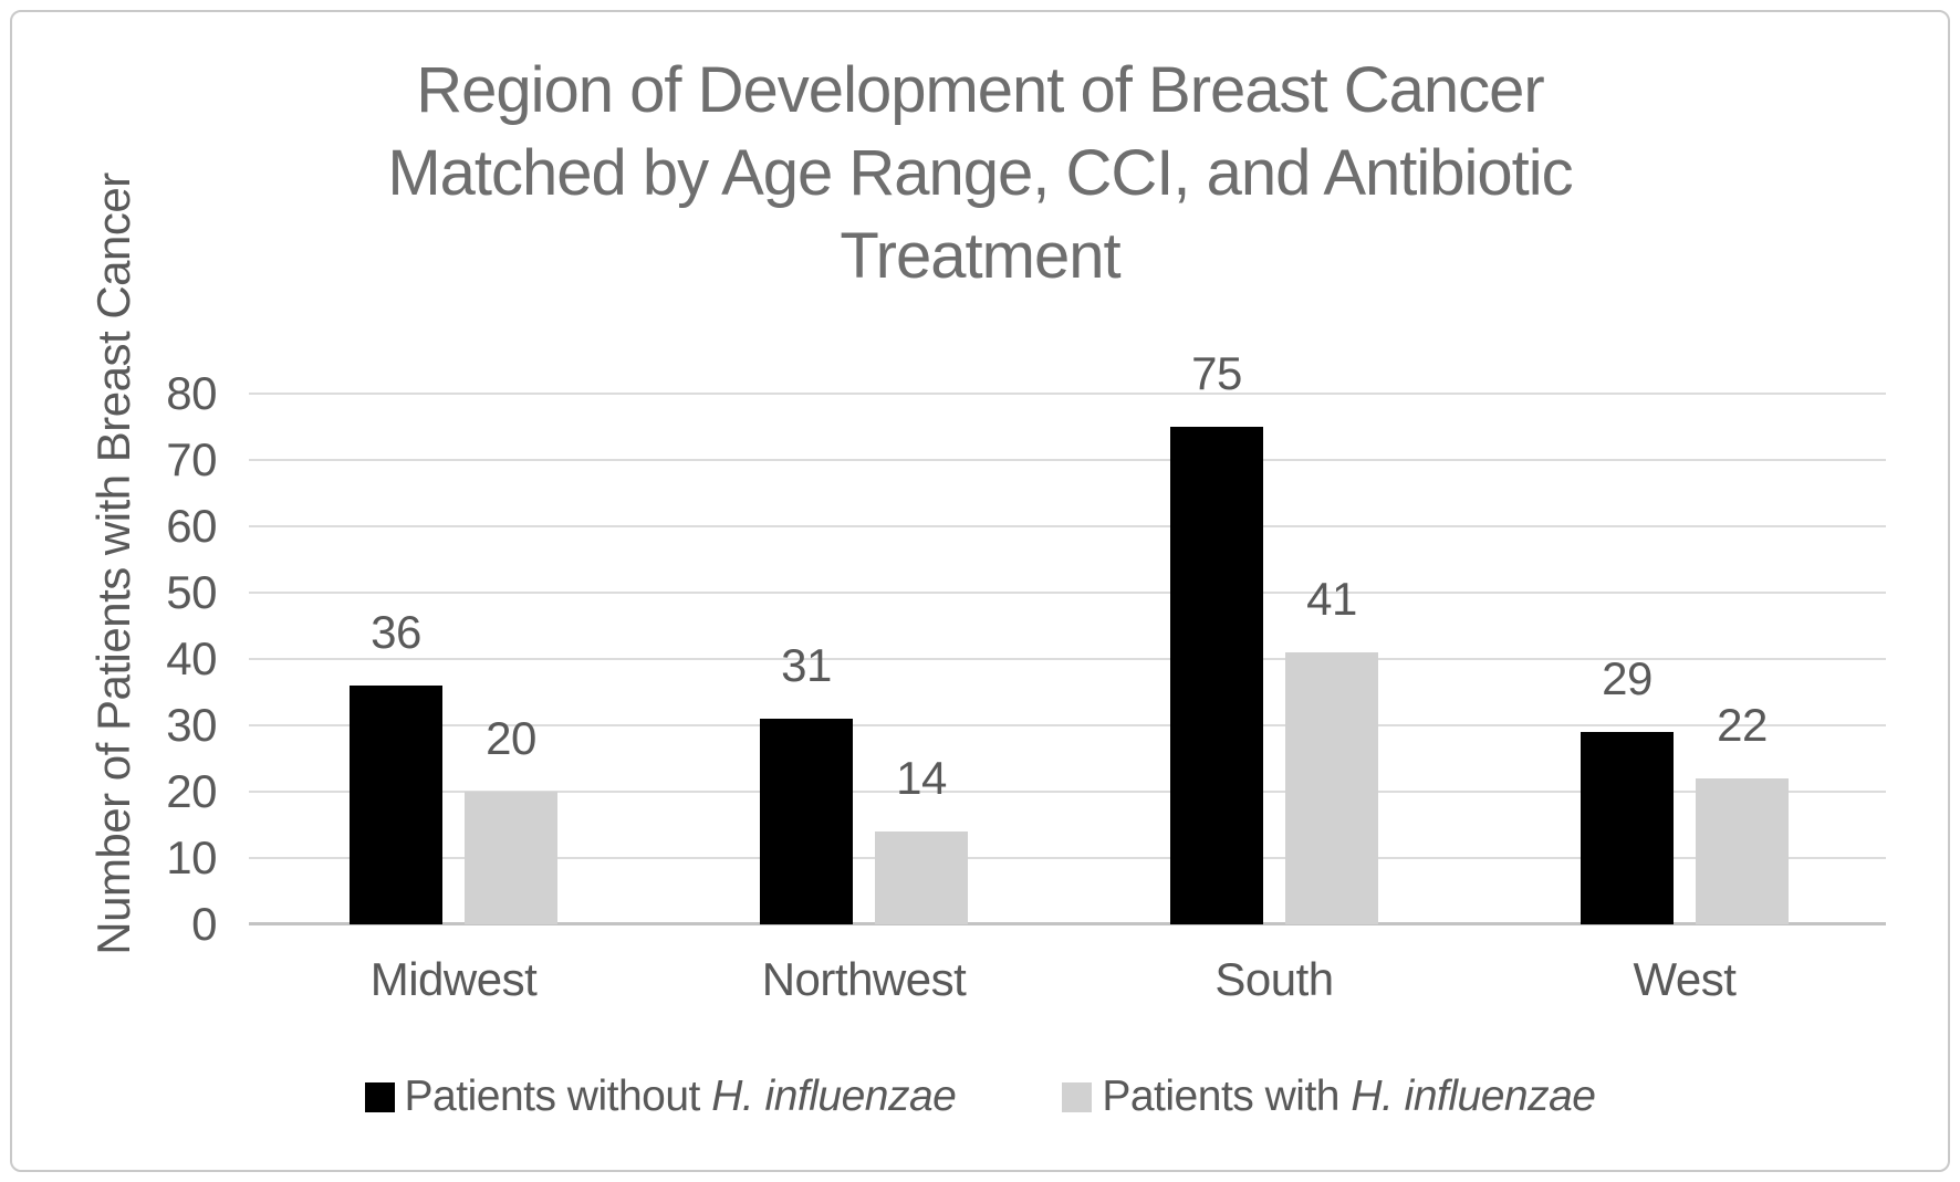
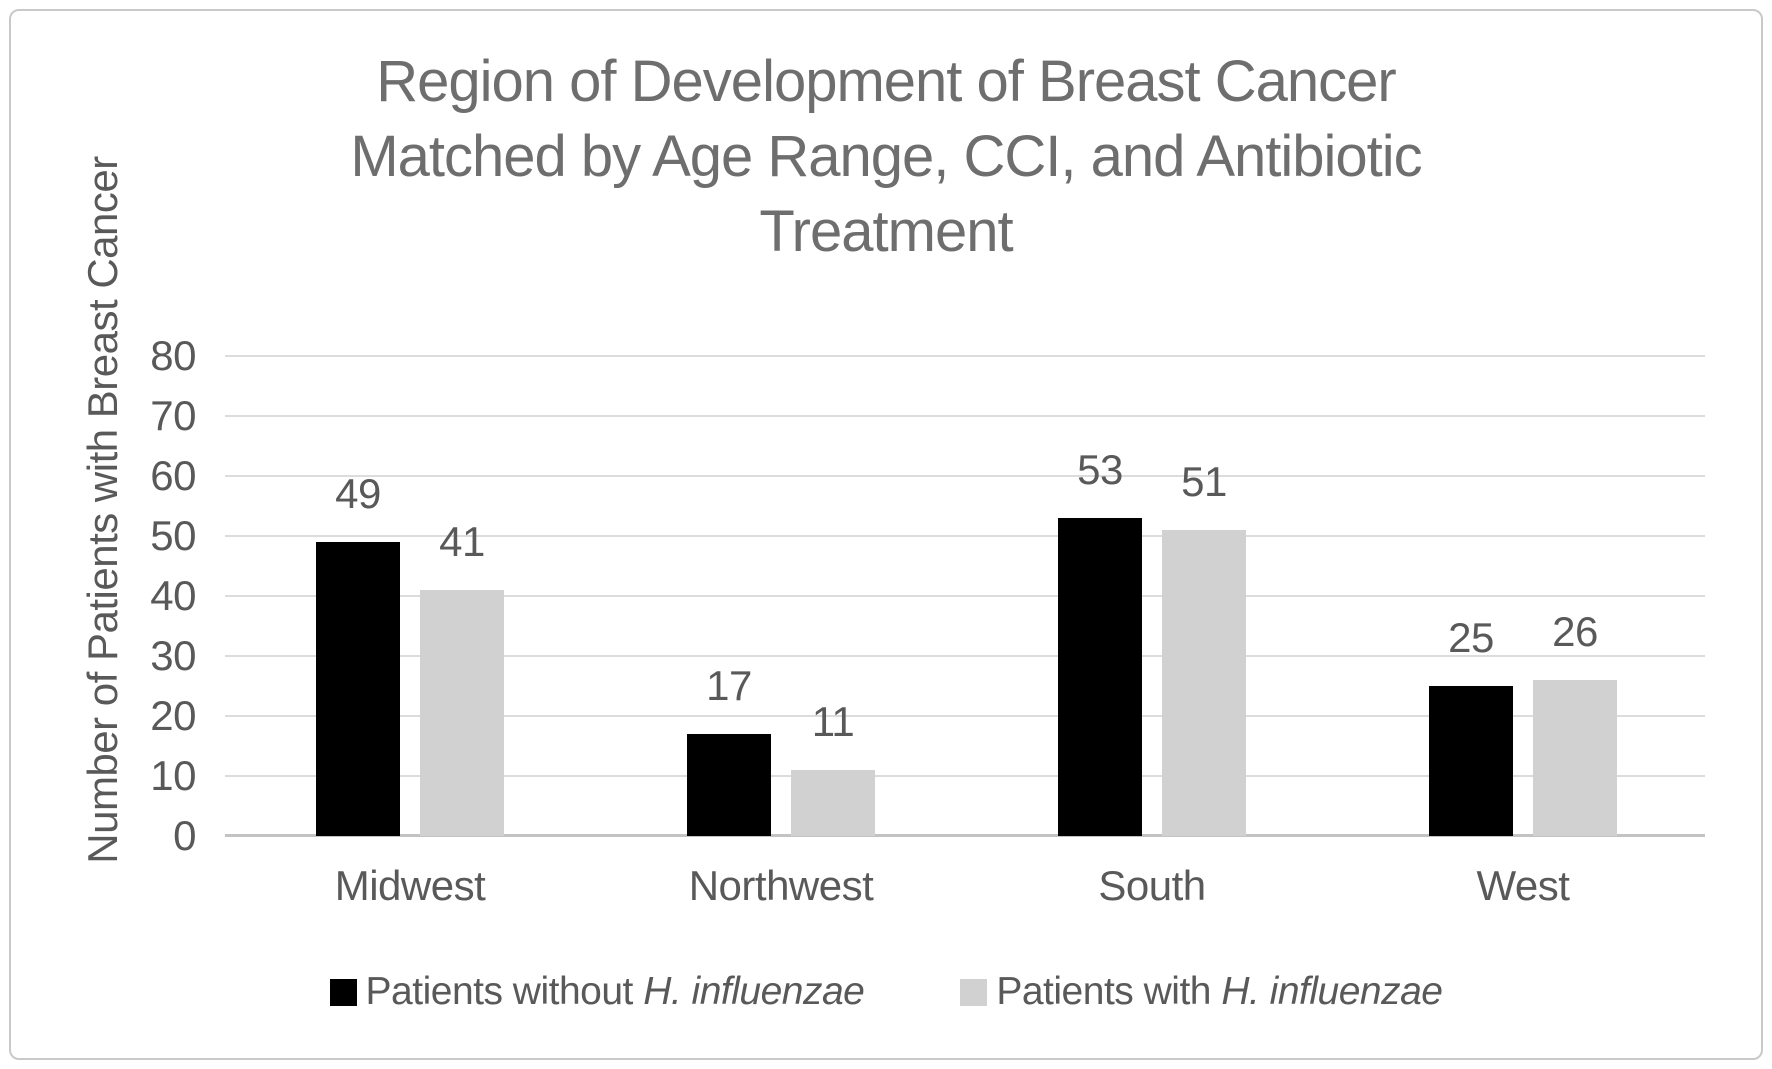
Patients without H. influenzae/Midwest: 36 -> 49
Patients with H. influenzae/Midwest: 20 -> 41
Patients without H. influenzae/Northwest: 31 -> 17
Patients with H. influenzae/Northwest: 14 -> 11
Patients without H. influenzae/South: 75 -> 53
Patients with H. influenzae/South: 41 -> 51
Patients without H. influenzae/West: 29 -> 25
Patients with H. influenzae/West: 22 -> 26
